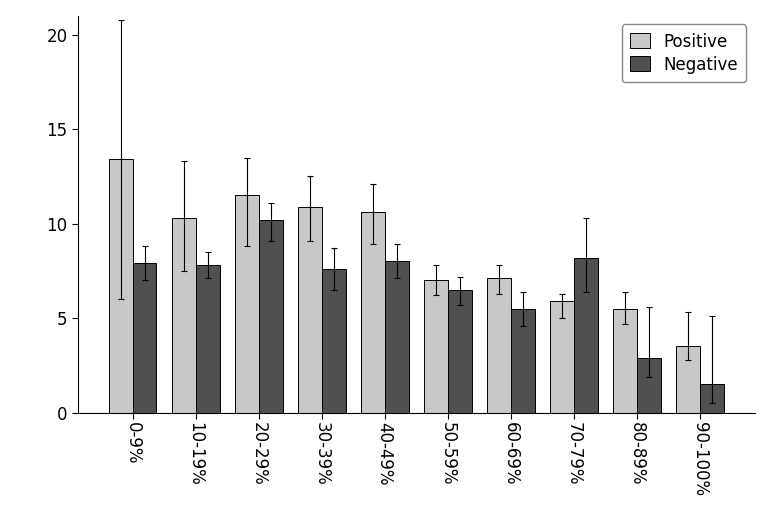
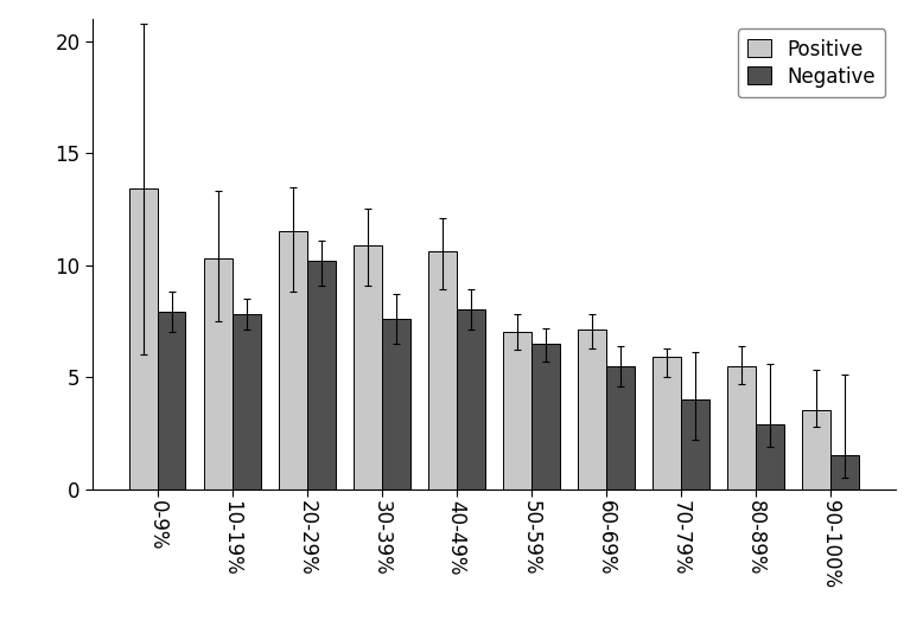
Negative/70-79%: 8.2 -> 4.0
